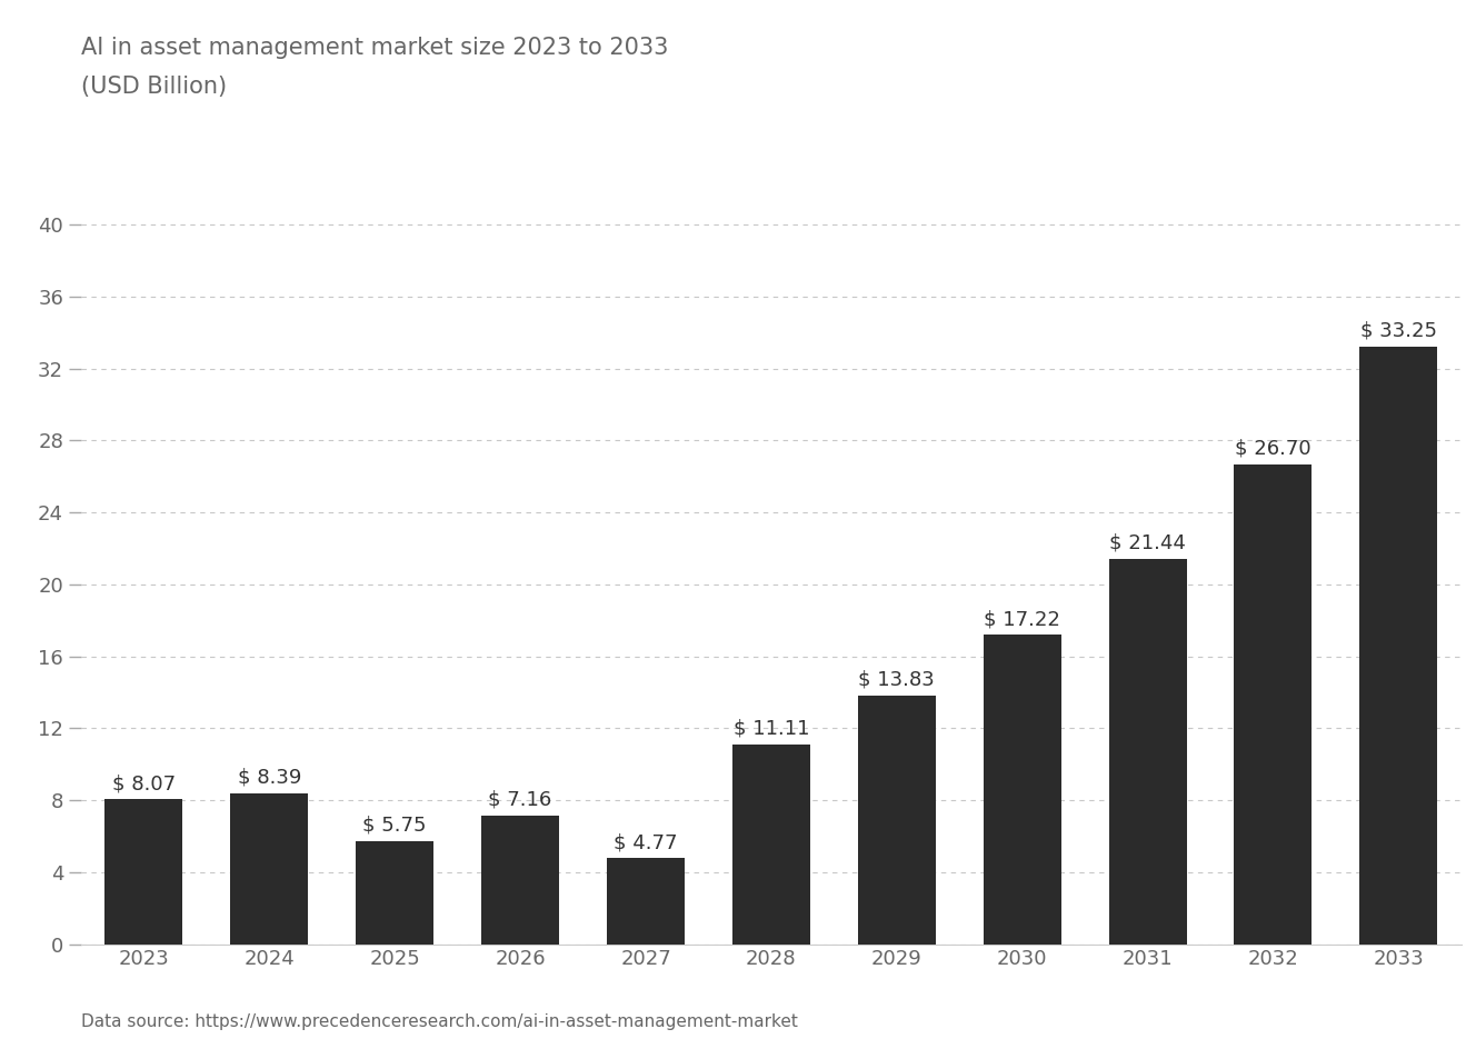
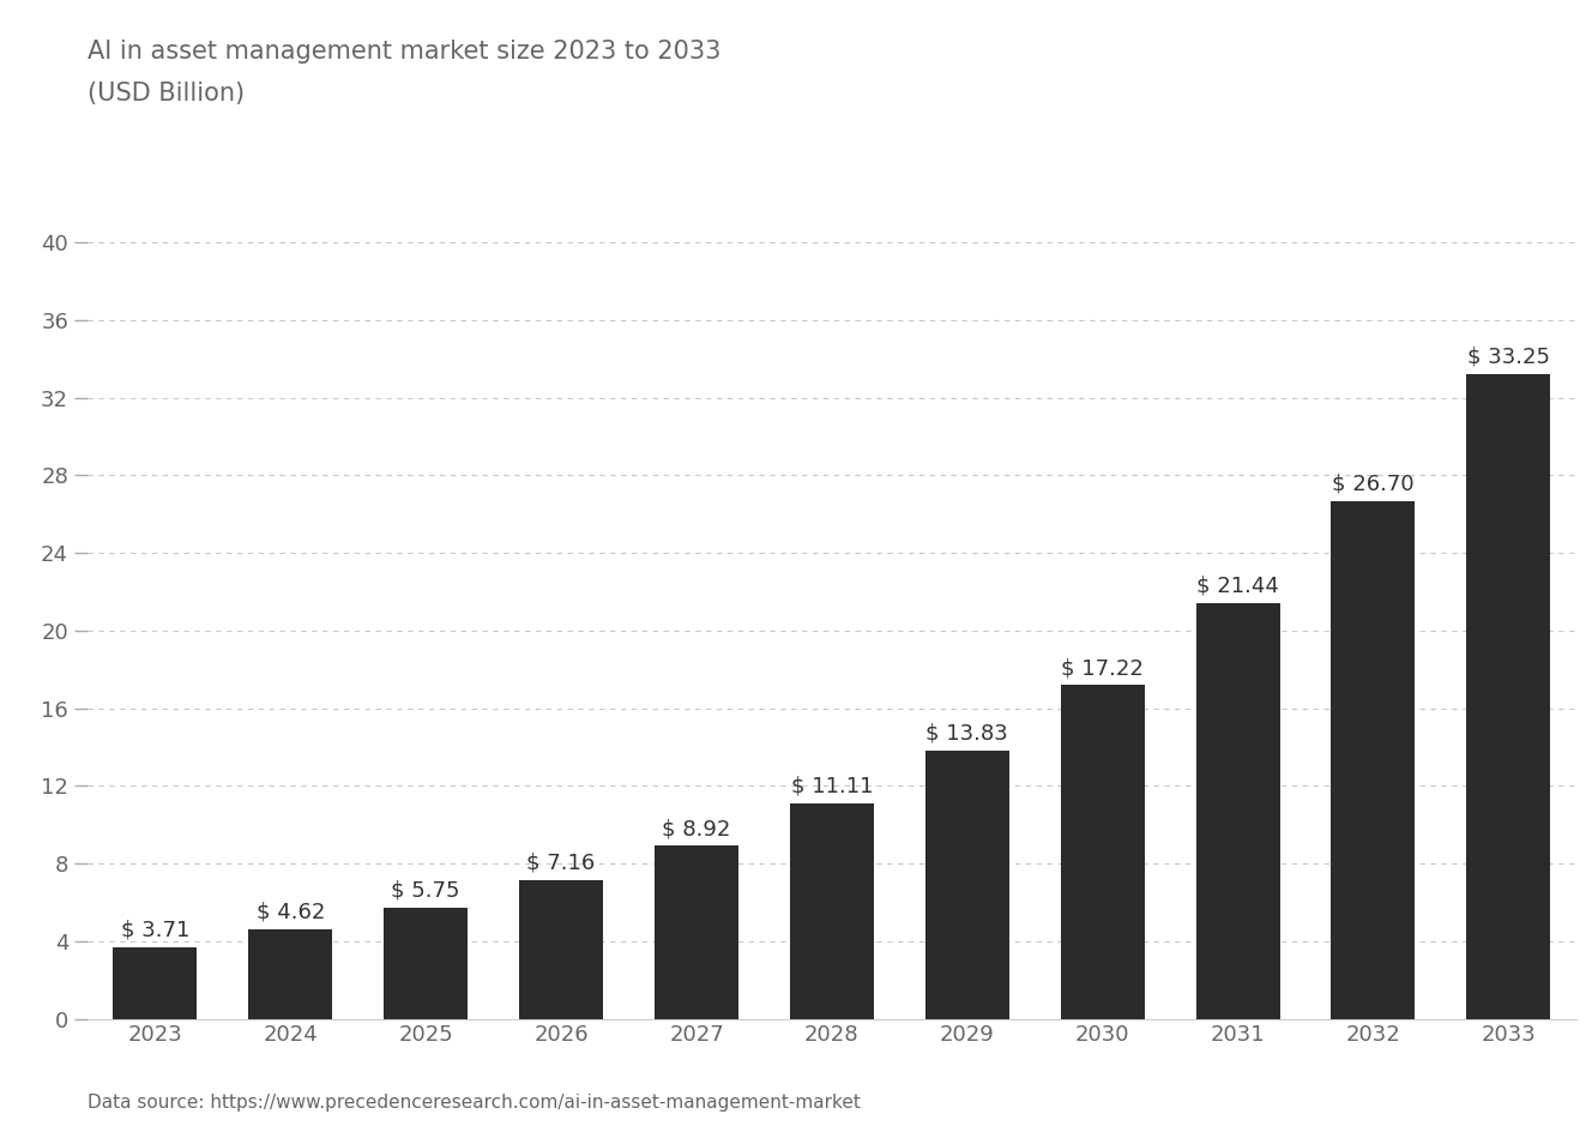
2023: 8.07 -> 3.71
2024: 8.39 -> 4.62
2027: 4.77 -> 8.92
